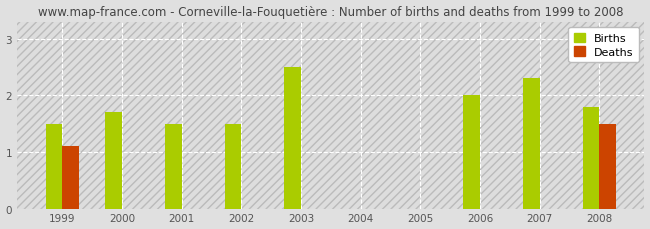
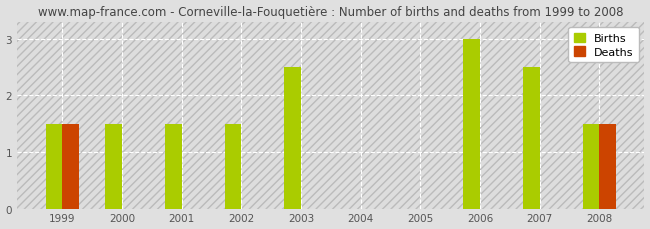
Deaths/1999: 1.1 -> 1.5
Births/2000: 1.7 -> 1.5
Births/2006: 2.0 -> 3.0
Births/2007: 2.3 -> 2.5
Births/2008: 1.8 -> 1.5
